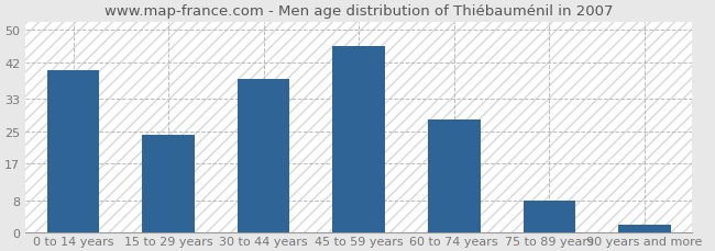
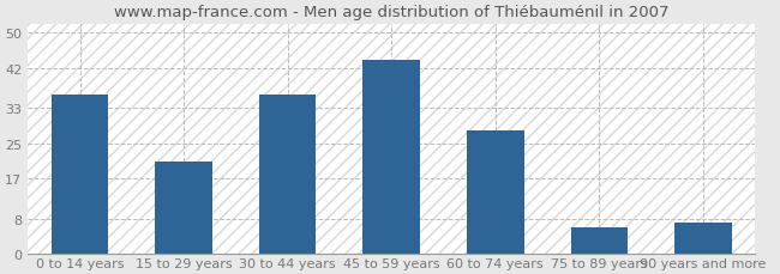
0 to 14 years: 40 -> 36
15 to 29 years: 24 -> 21
30 to 44 years: 38 -> 36
45 to 59 years: 46 -> 44
75 to 89 years: 8 -> 6
90 years and more: 2 -> 7
